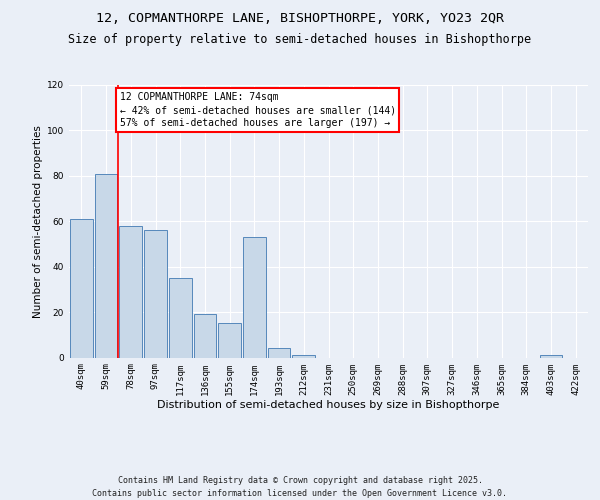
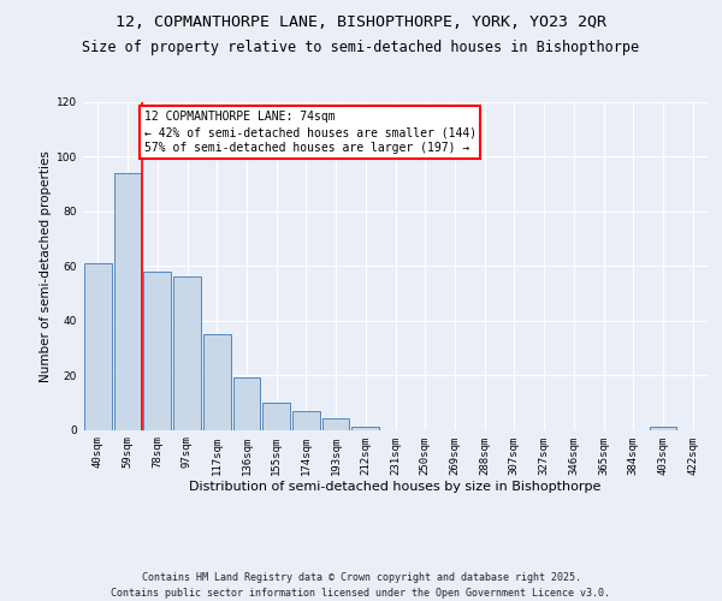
59sqm: 81 -> 94
155sqm: 15 -> 10
174sqm: 53 -> 7
